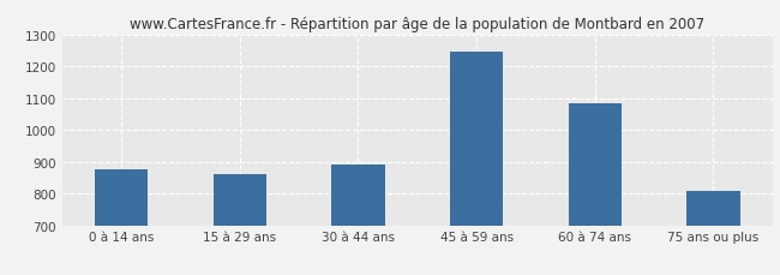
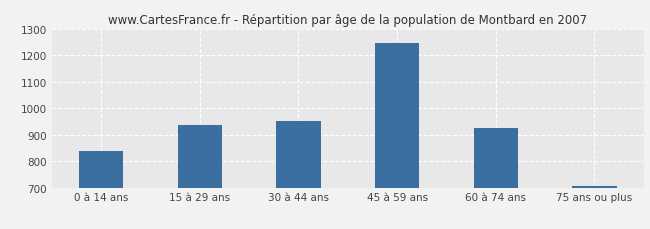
0 à 14 ans: 875 -> 840
15 à 29 ans: 860 -> 938
30 à 44 ans: 890 -> 950
60 à 74 ans: 1085 -> 926
75 ans ou plus: 810 -> 707
